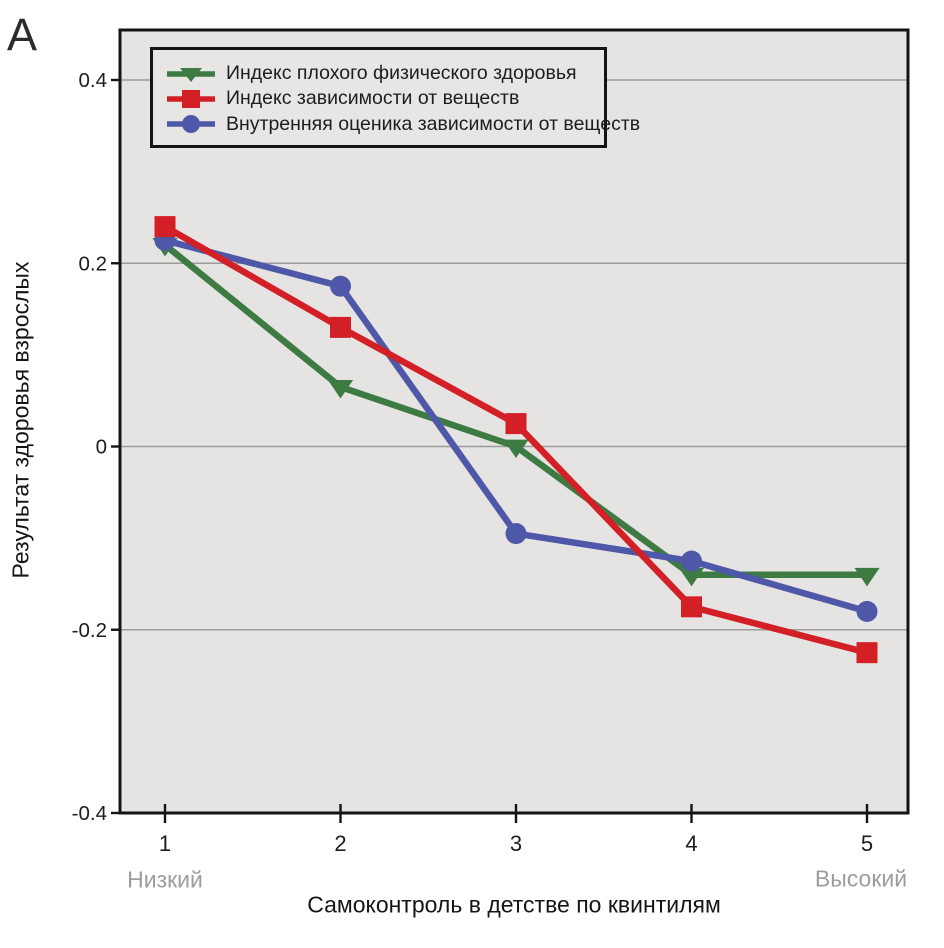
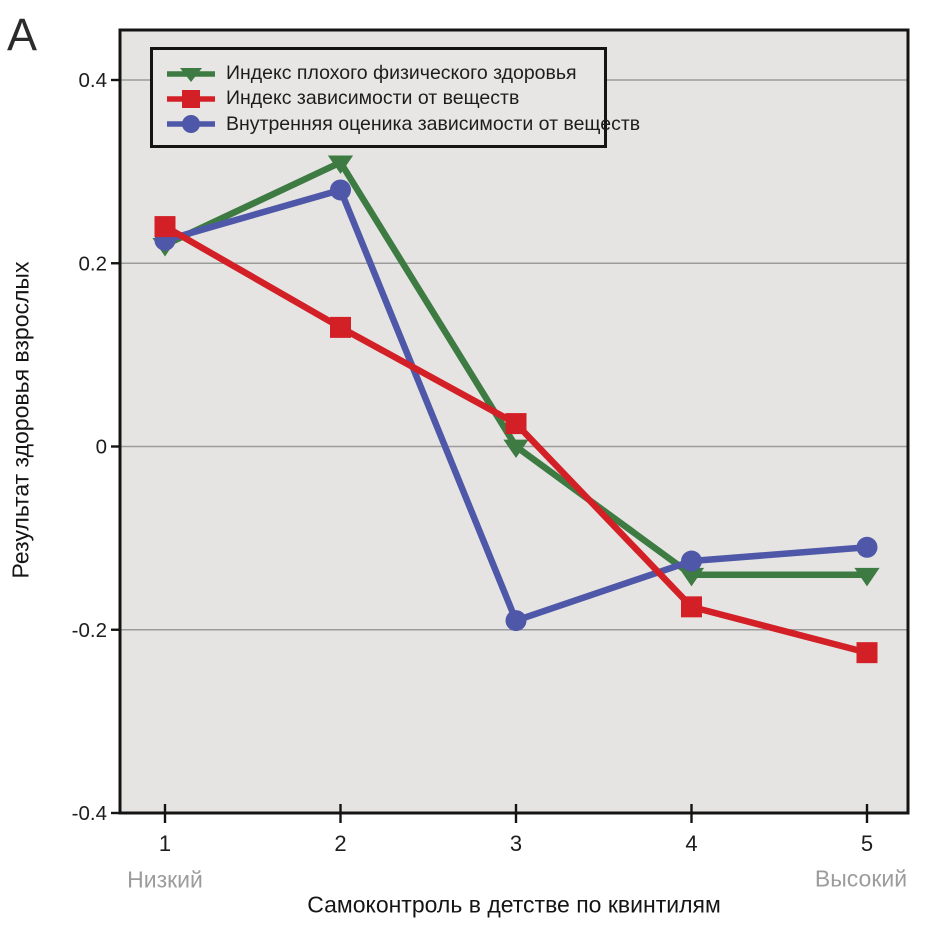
Индекс плохого физического здоровья/2: 0.07 -> 0.31
Внутренняя оценика зависимости от веществ/2: 0.17 -> 0.28
Внутренняя оценика зависимости от веществ/3: -0.10 -> -0.19
Внутренняя оценика зависимости от веществ/5: -0.18 -> -0.11
